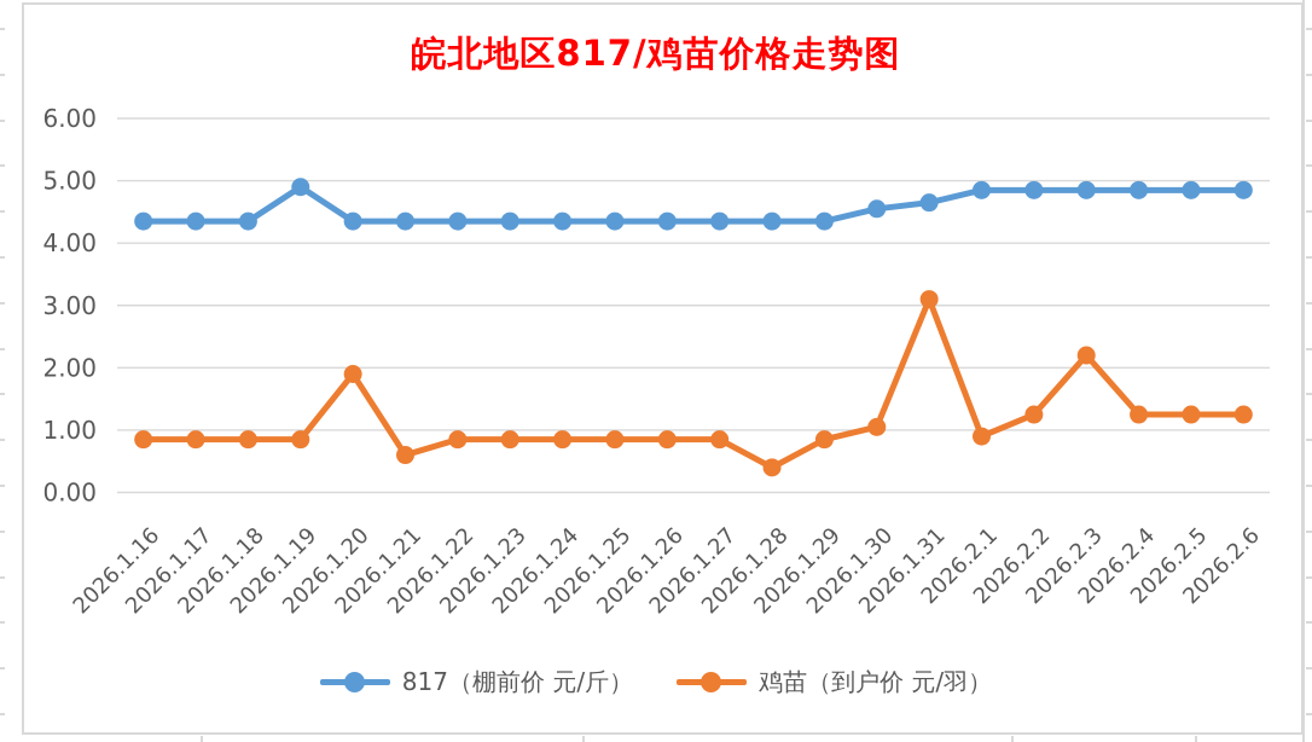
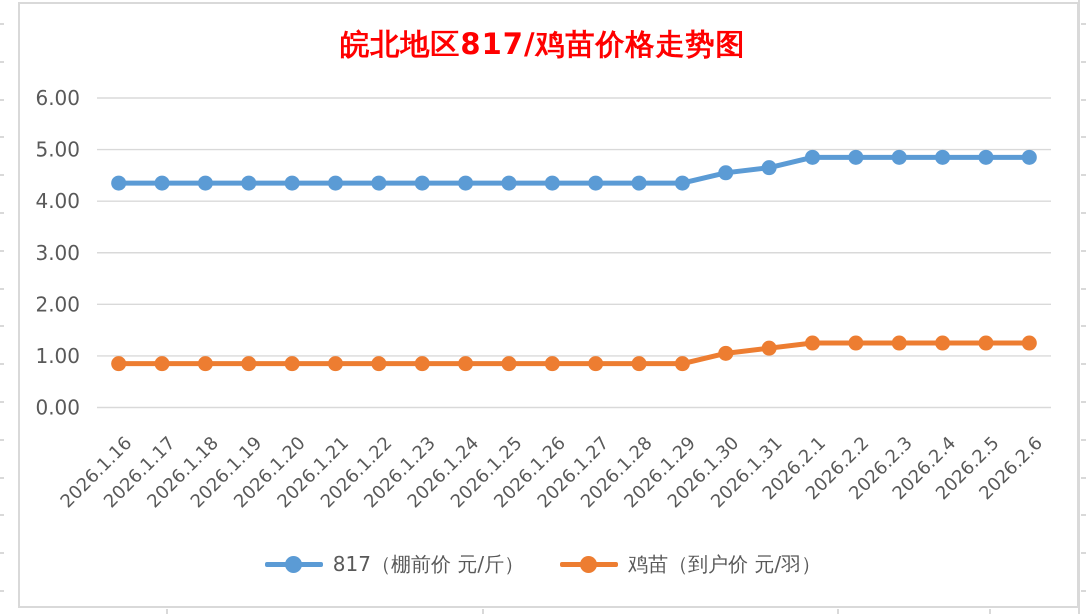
817（棚前价 元/斤）/2026.1.19: 4.9 -> 4.3
鸡苗（到户价 元/羽）/2026.1.20: 1.9 -> 0.8
鸡苗（到户价 元/羽）/2026.1.21: 0.6 -> 0.8
鸡苗（到户价 元/羽）/2026.1.28: 0.4 -> 0.8
鸡苗（到户价 元/羽）/2026.1.31: 3.1 -> 1.1
鸡苗（到户价 元/羽）/2026.2.1: 0.9 -> 1.2
鸡苗（到户价 元/羽）/2026.2.3: 2.2 -> 1.2
